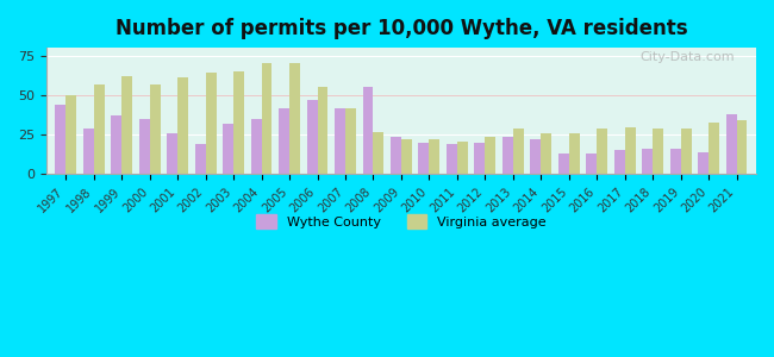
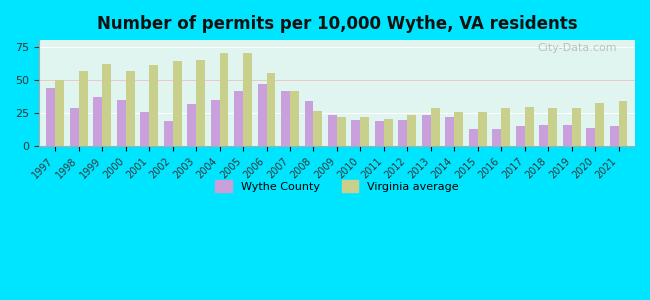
Wythe County/2008: 55 -> 34
Wythe County/2021: 38 -> 15
